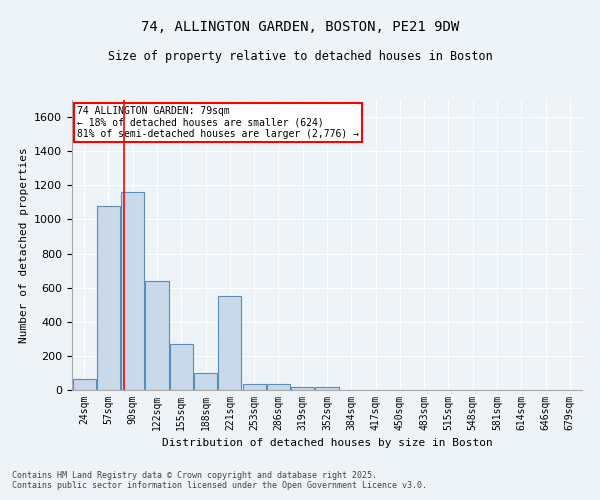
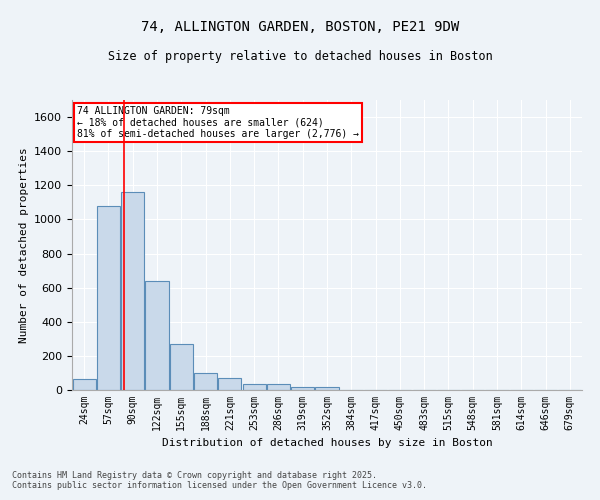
221sqm: 550 -> 70
